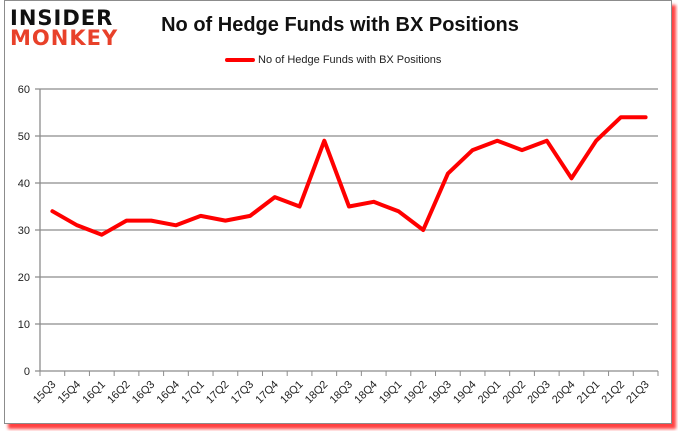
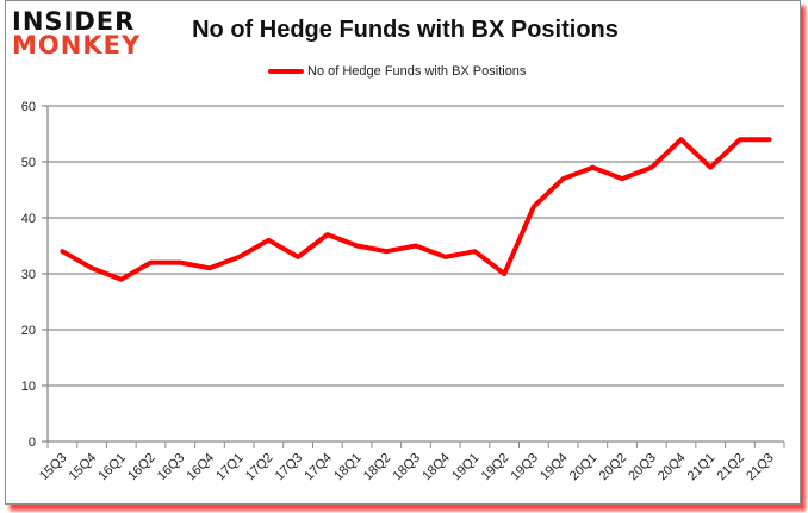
17Q2: 32 -> 36
18Q2: 49 -> 34
18Q4: 36 -> 33
20Q4: 41 -> 54
